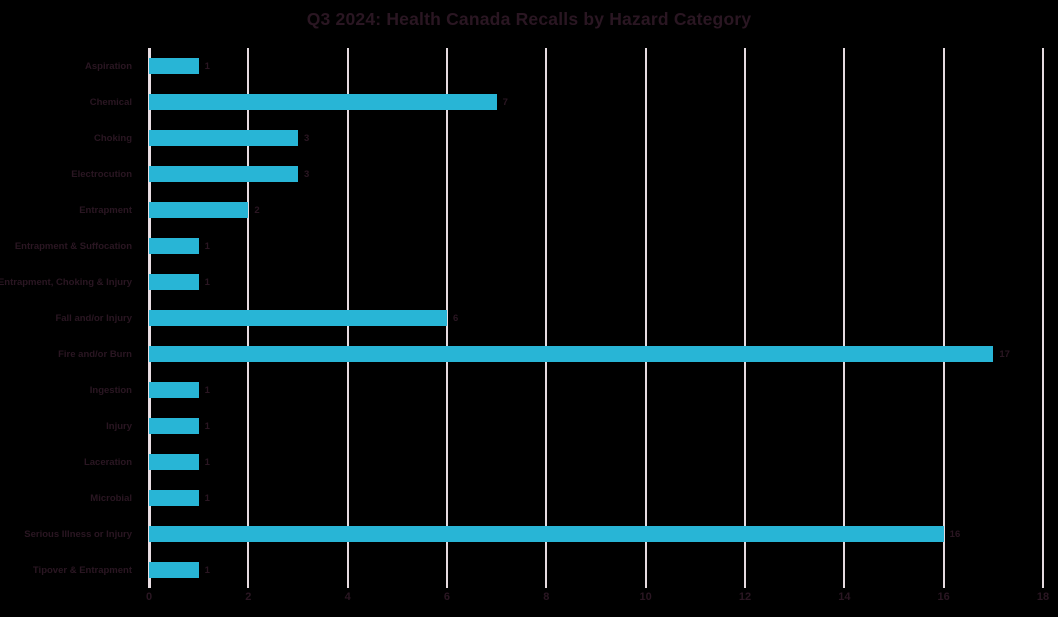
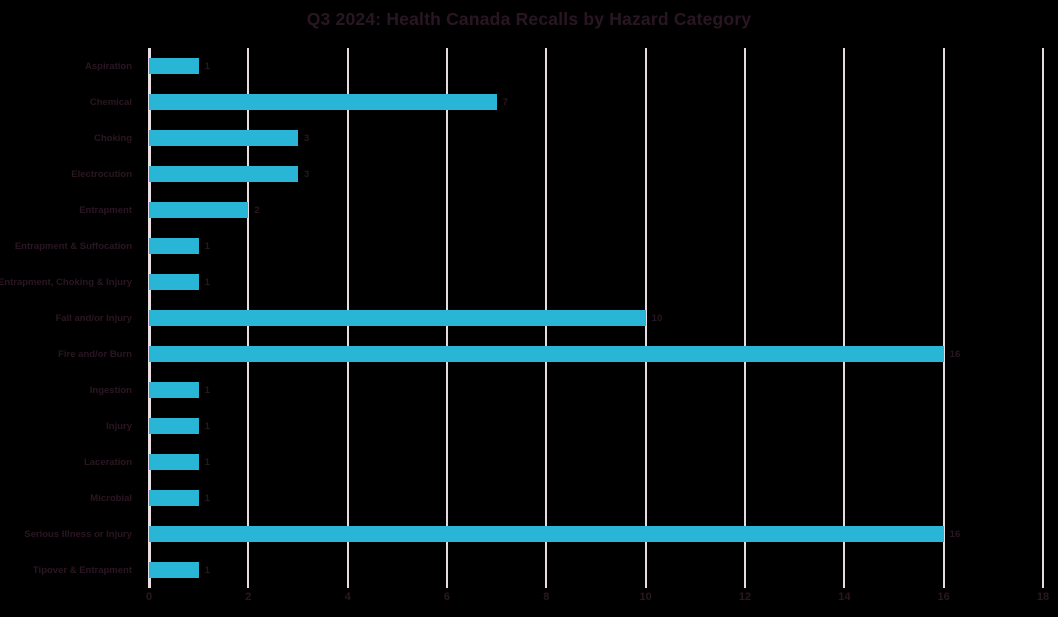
Fall and/or Injury: 6 -> 10
Fire and/or Burn: 17 -> 16
